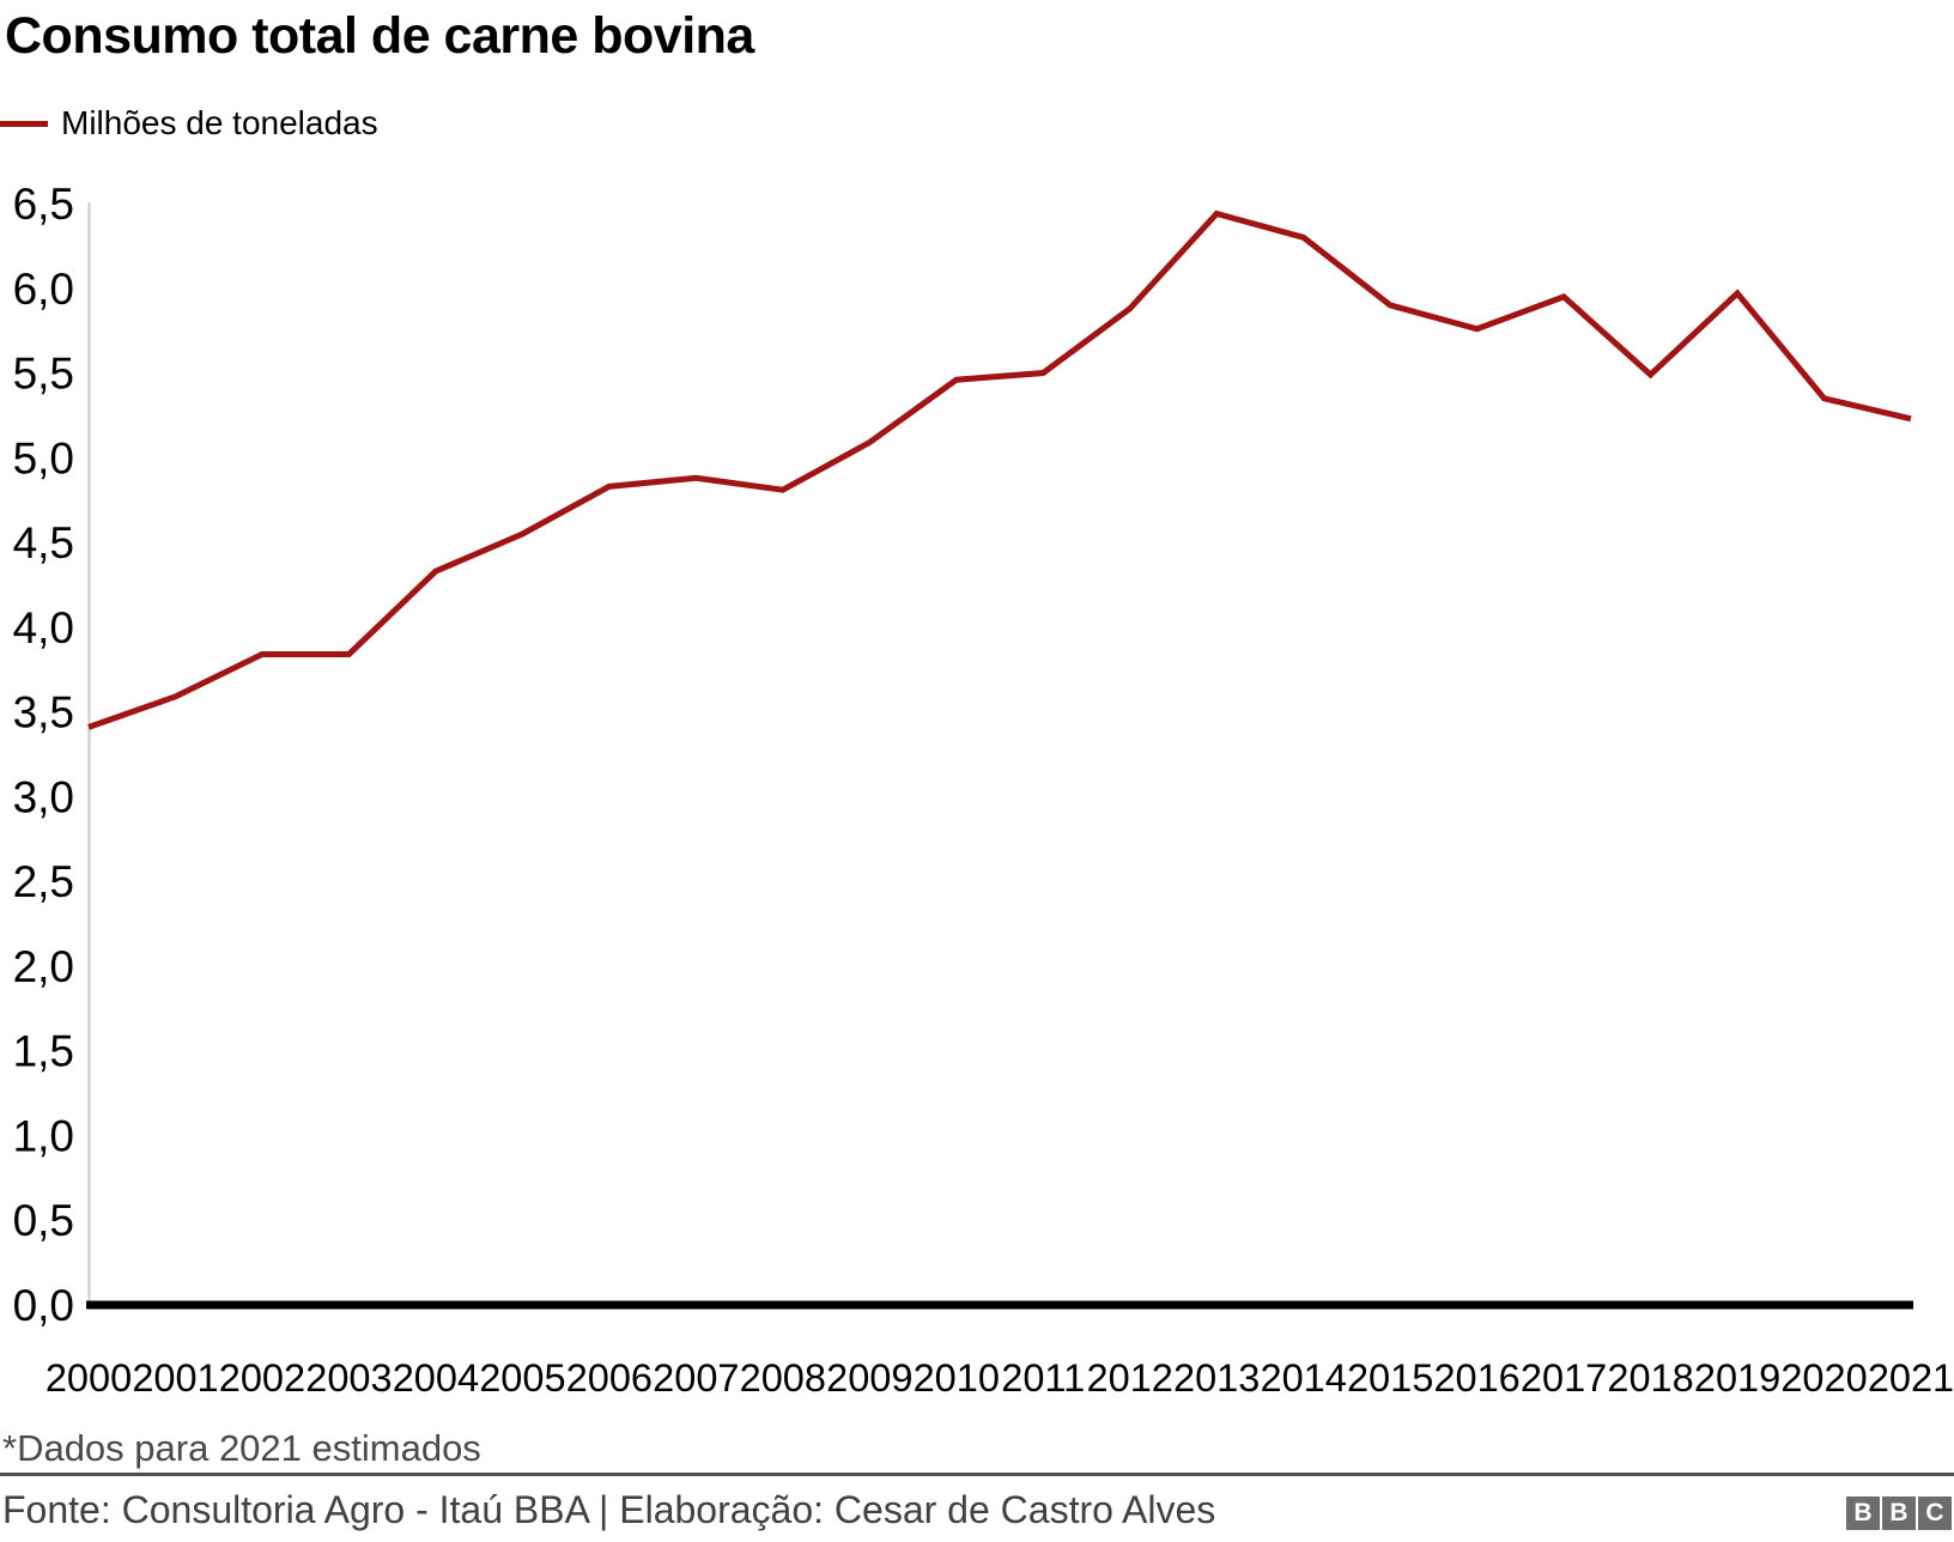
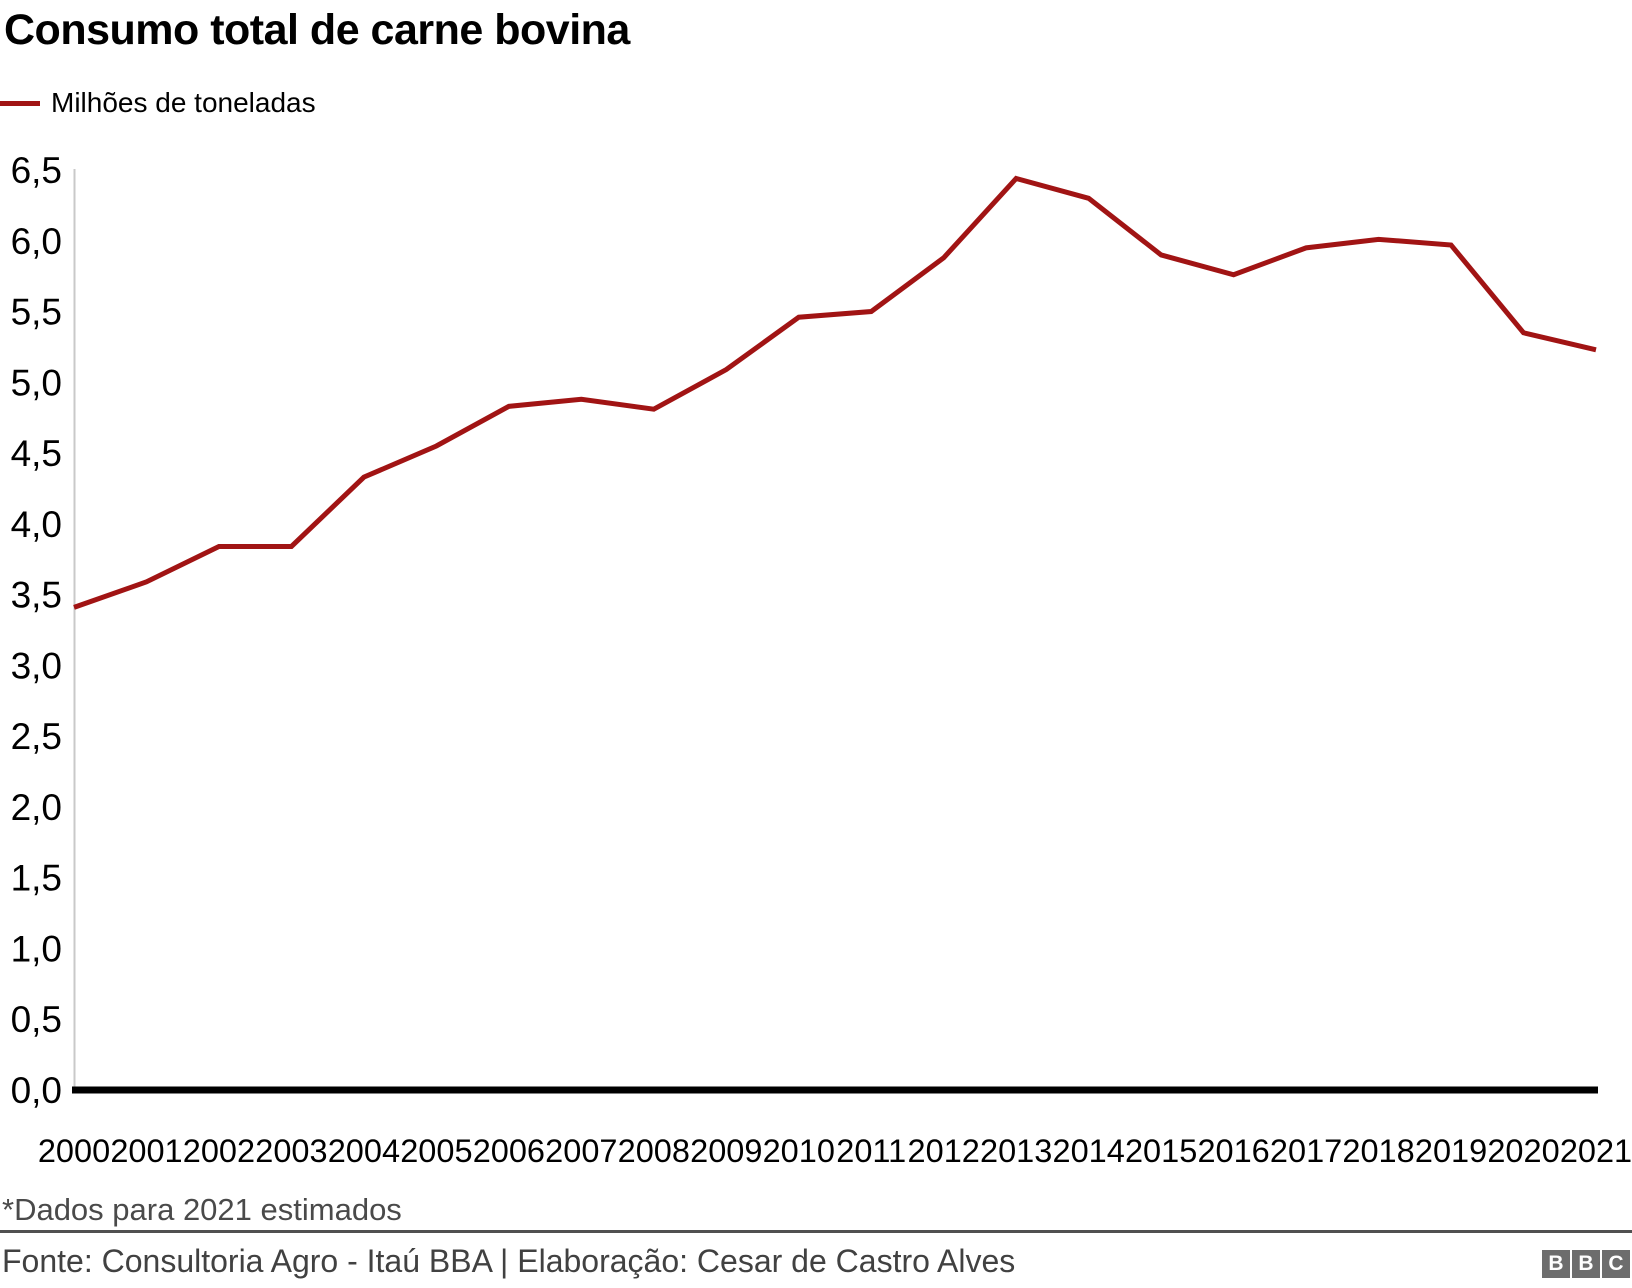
2018: 5,49 -> 6,01
